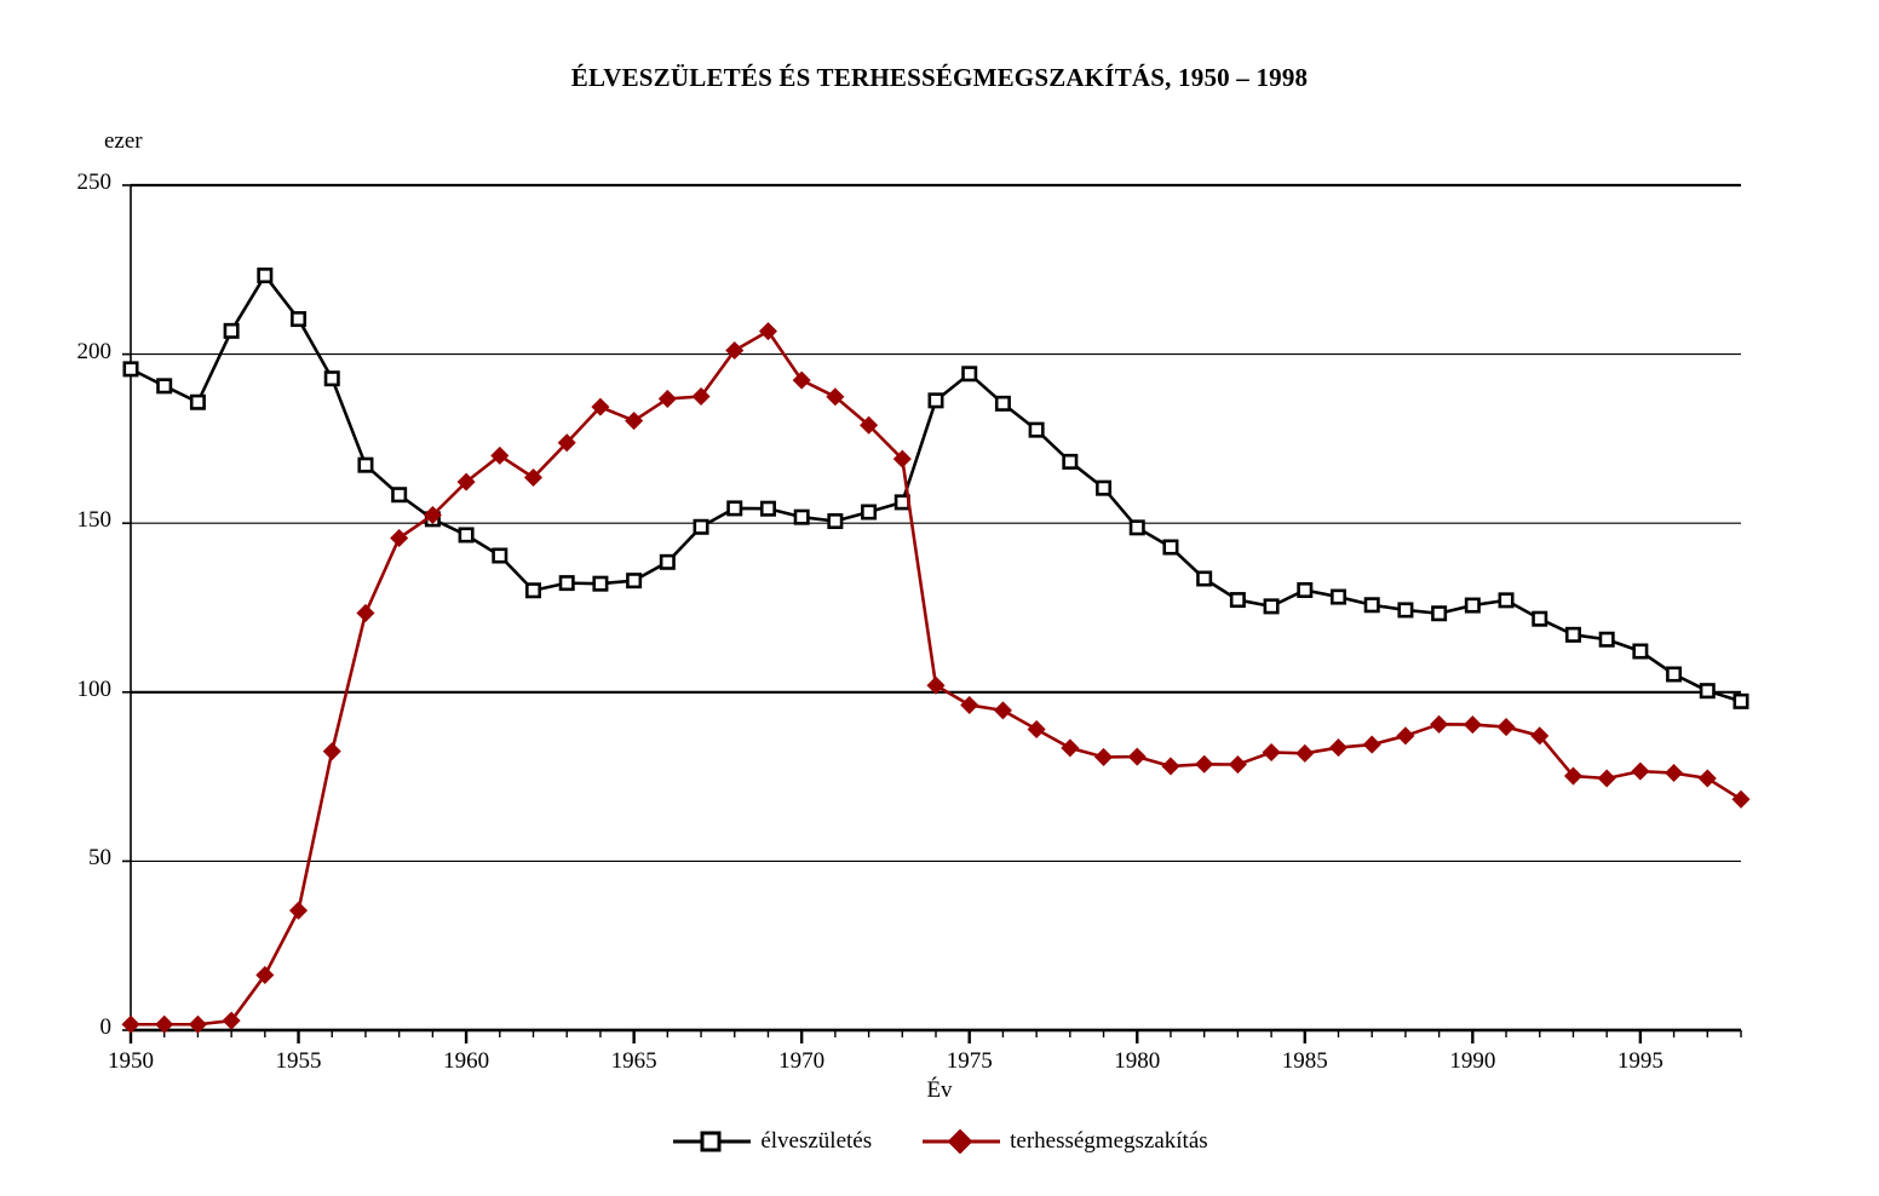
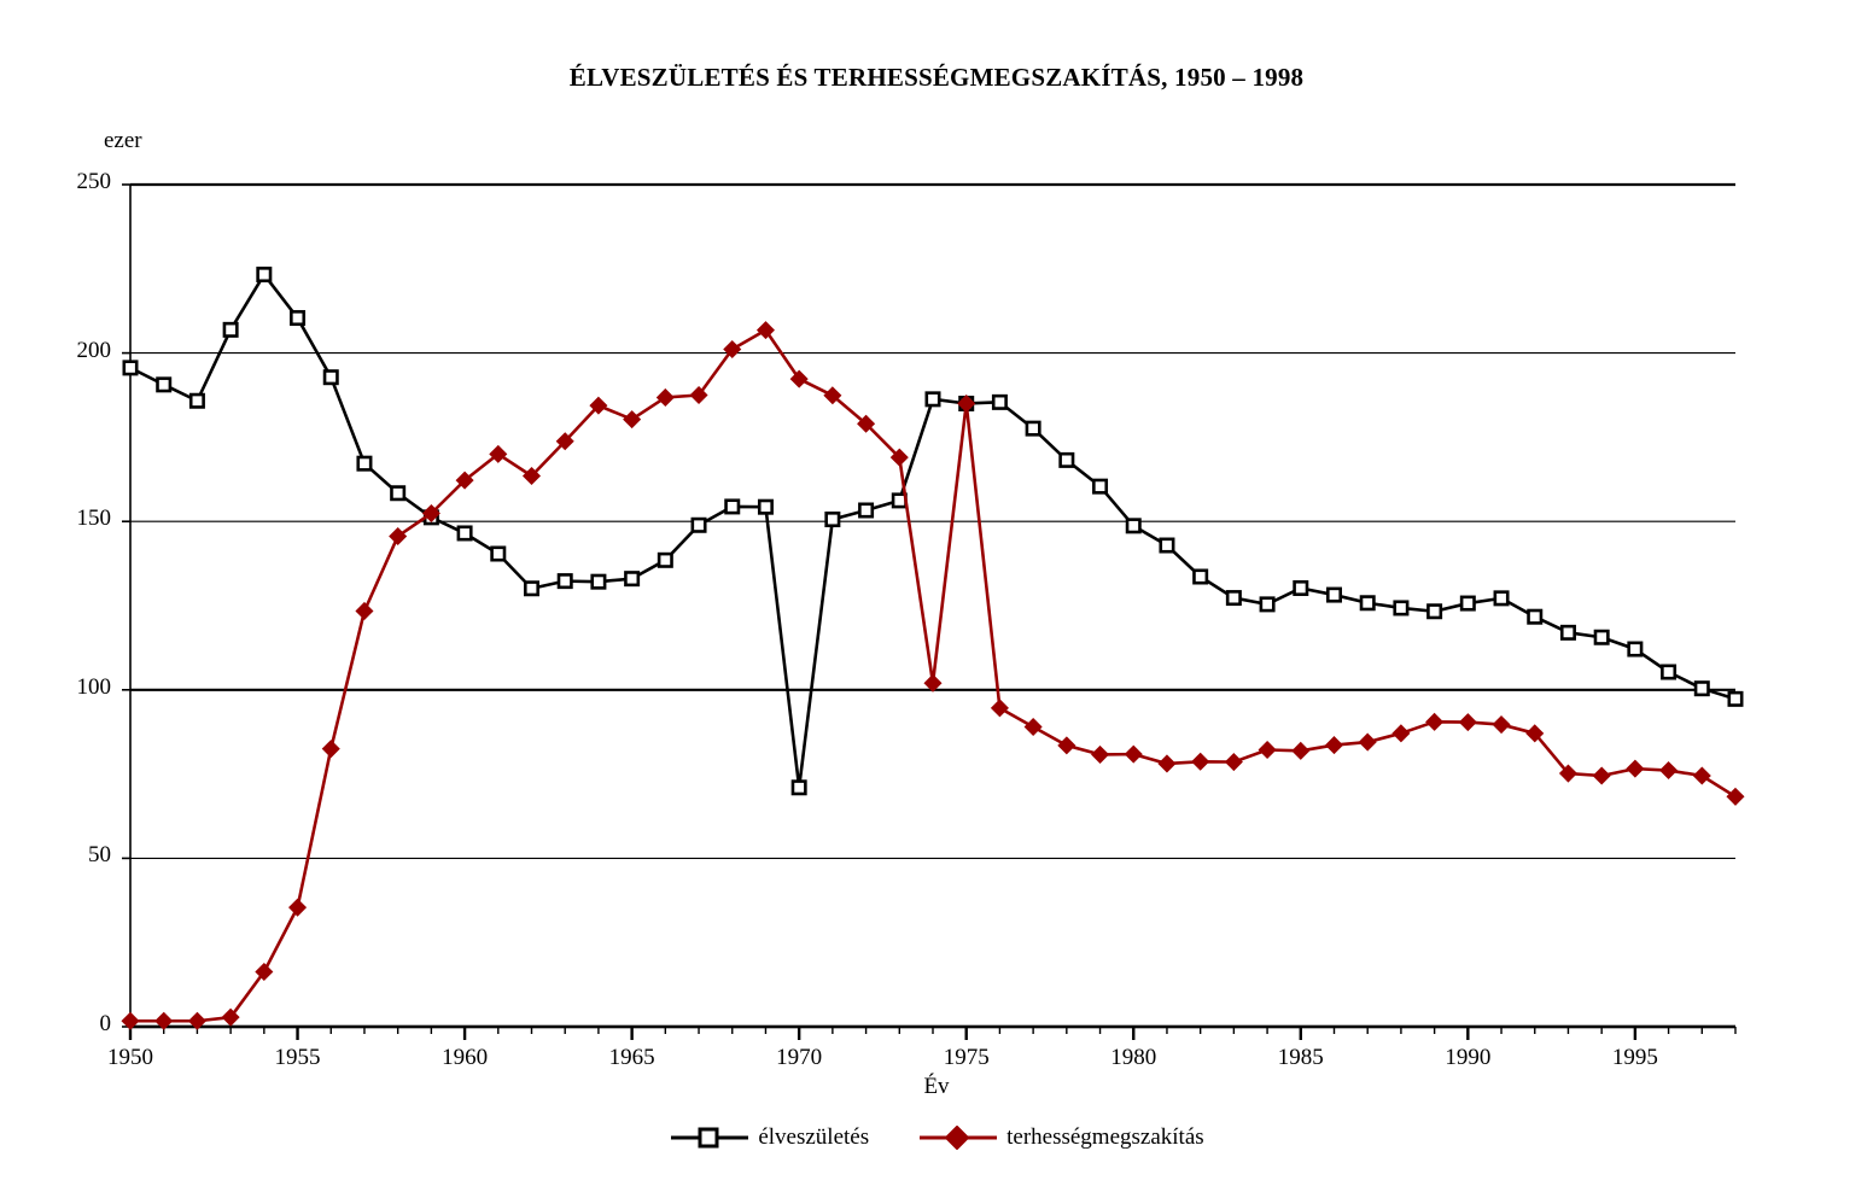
élveszületés/1970: 152 -> 71
élveszületés/1975: 194 -> 185
terhességmegszakítás/1975: 96 -> 185
